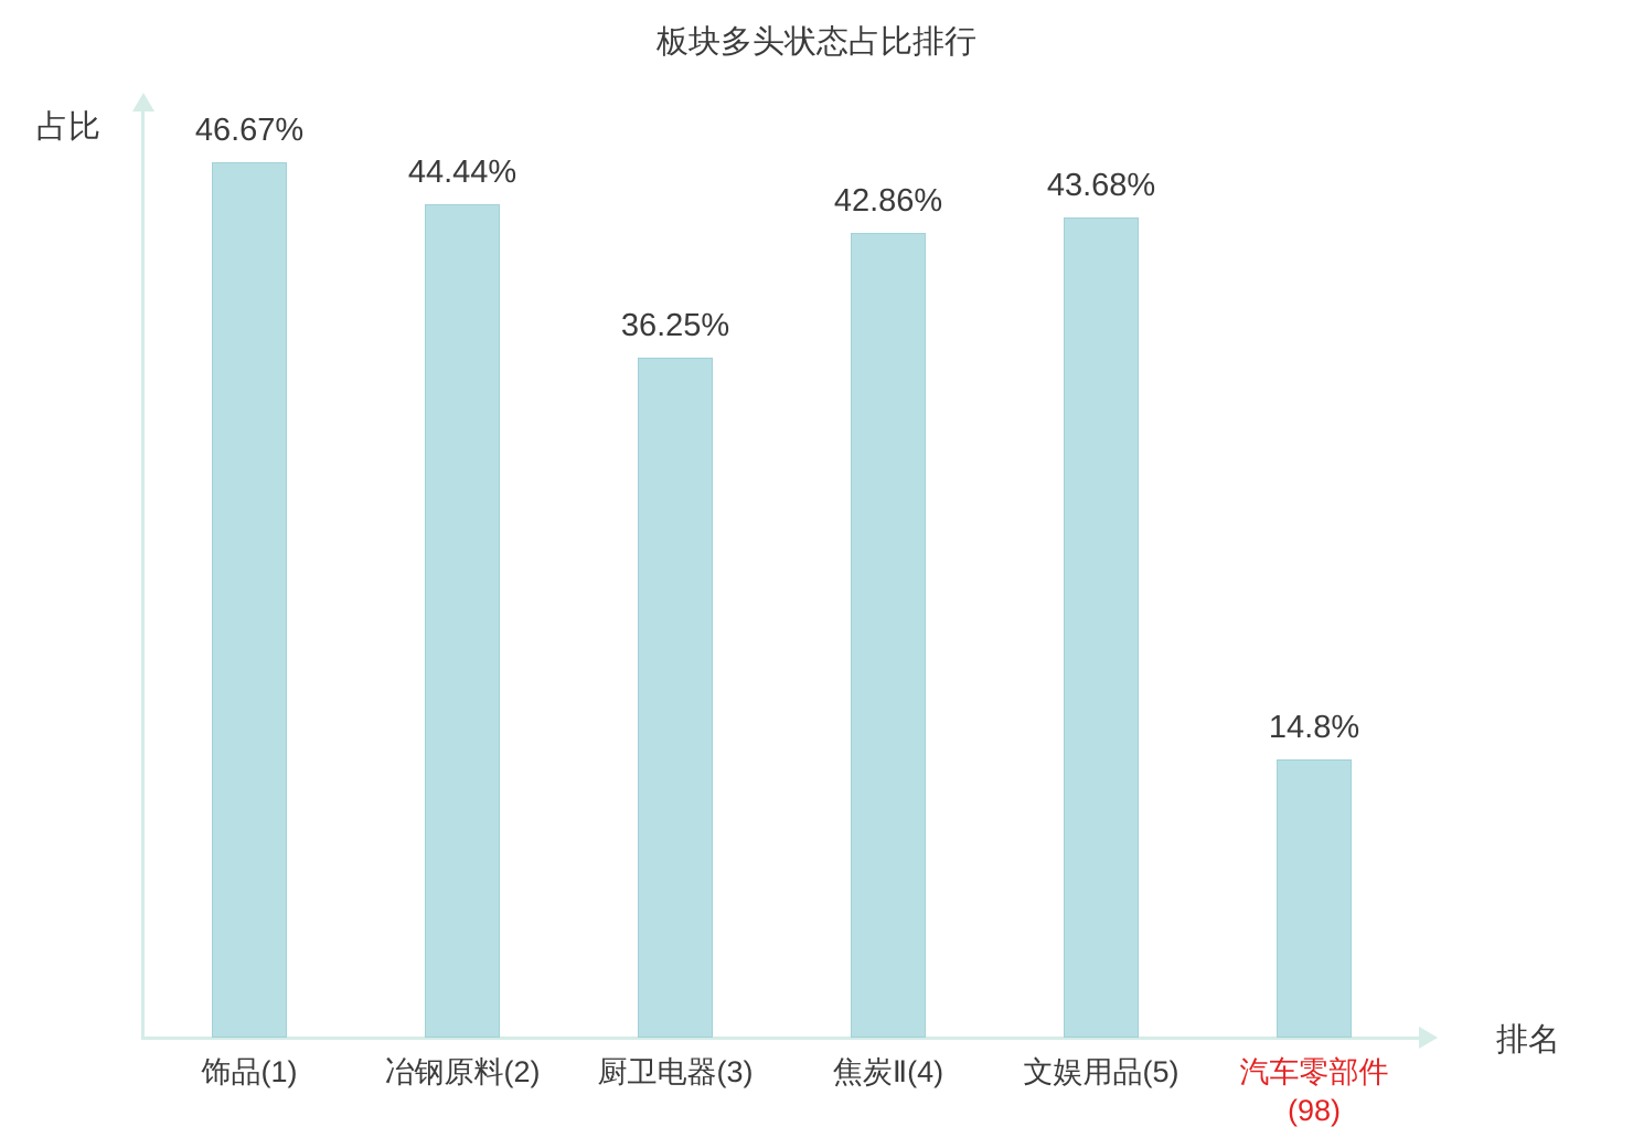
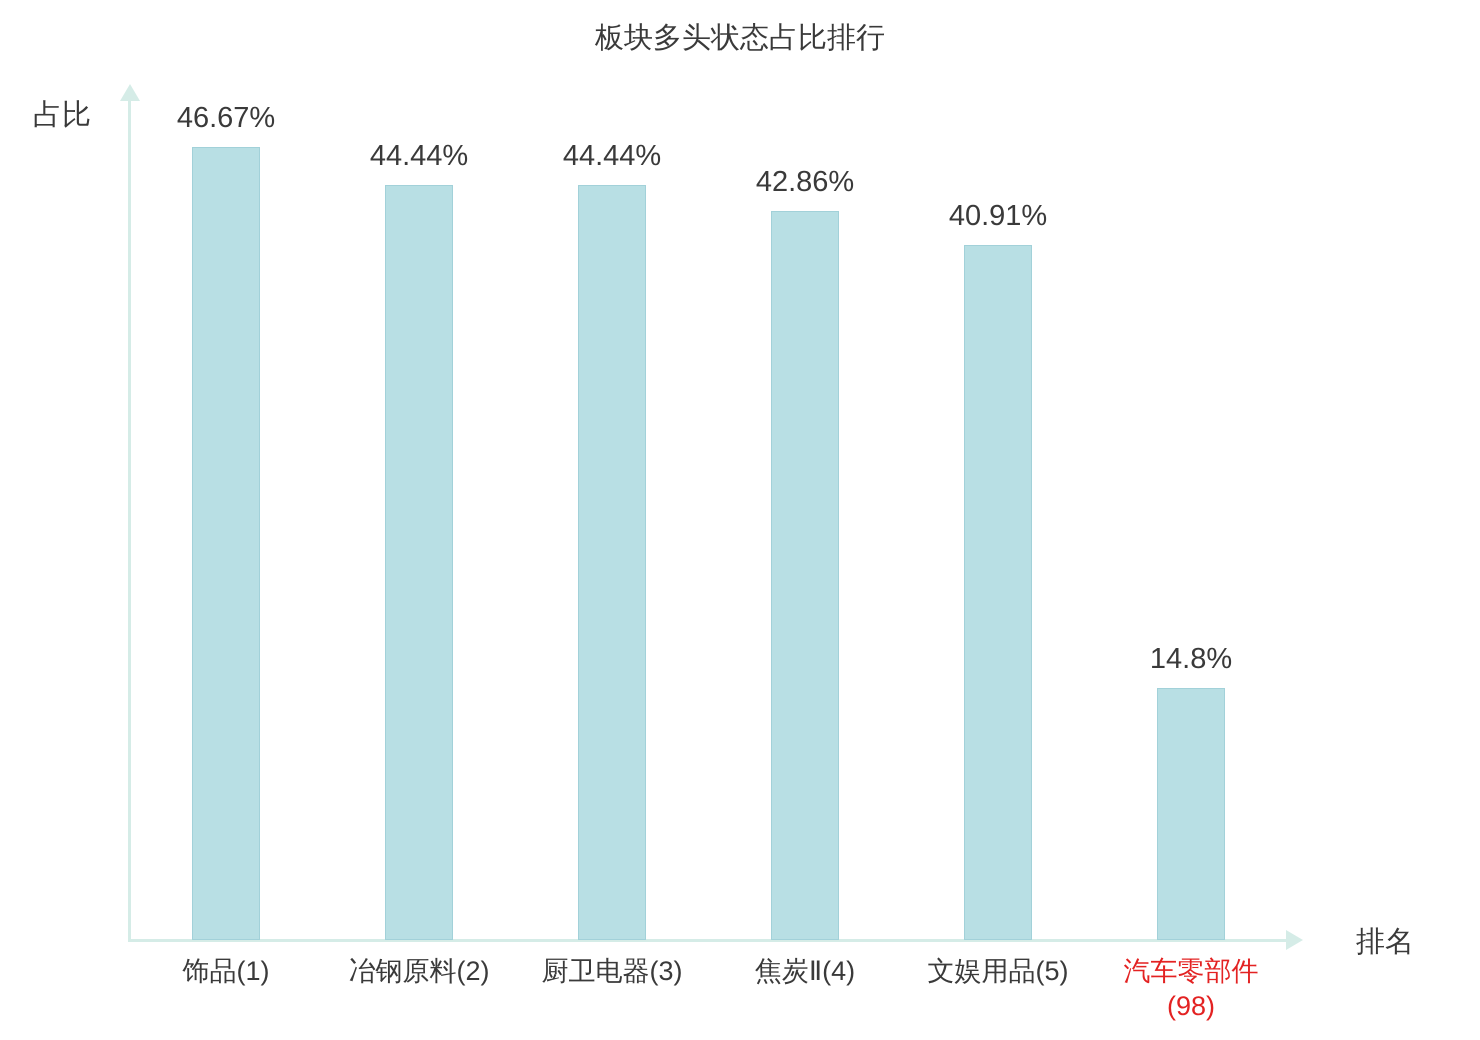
厨卫电器(3): 36.25% -> 44.44%
文娱用品(5): 43.68% -> 40.91%
